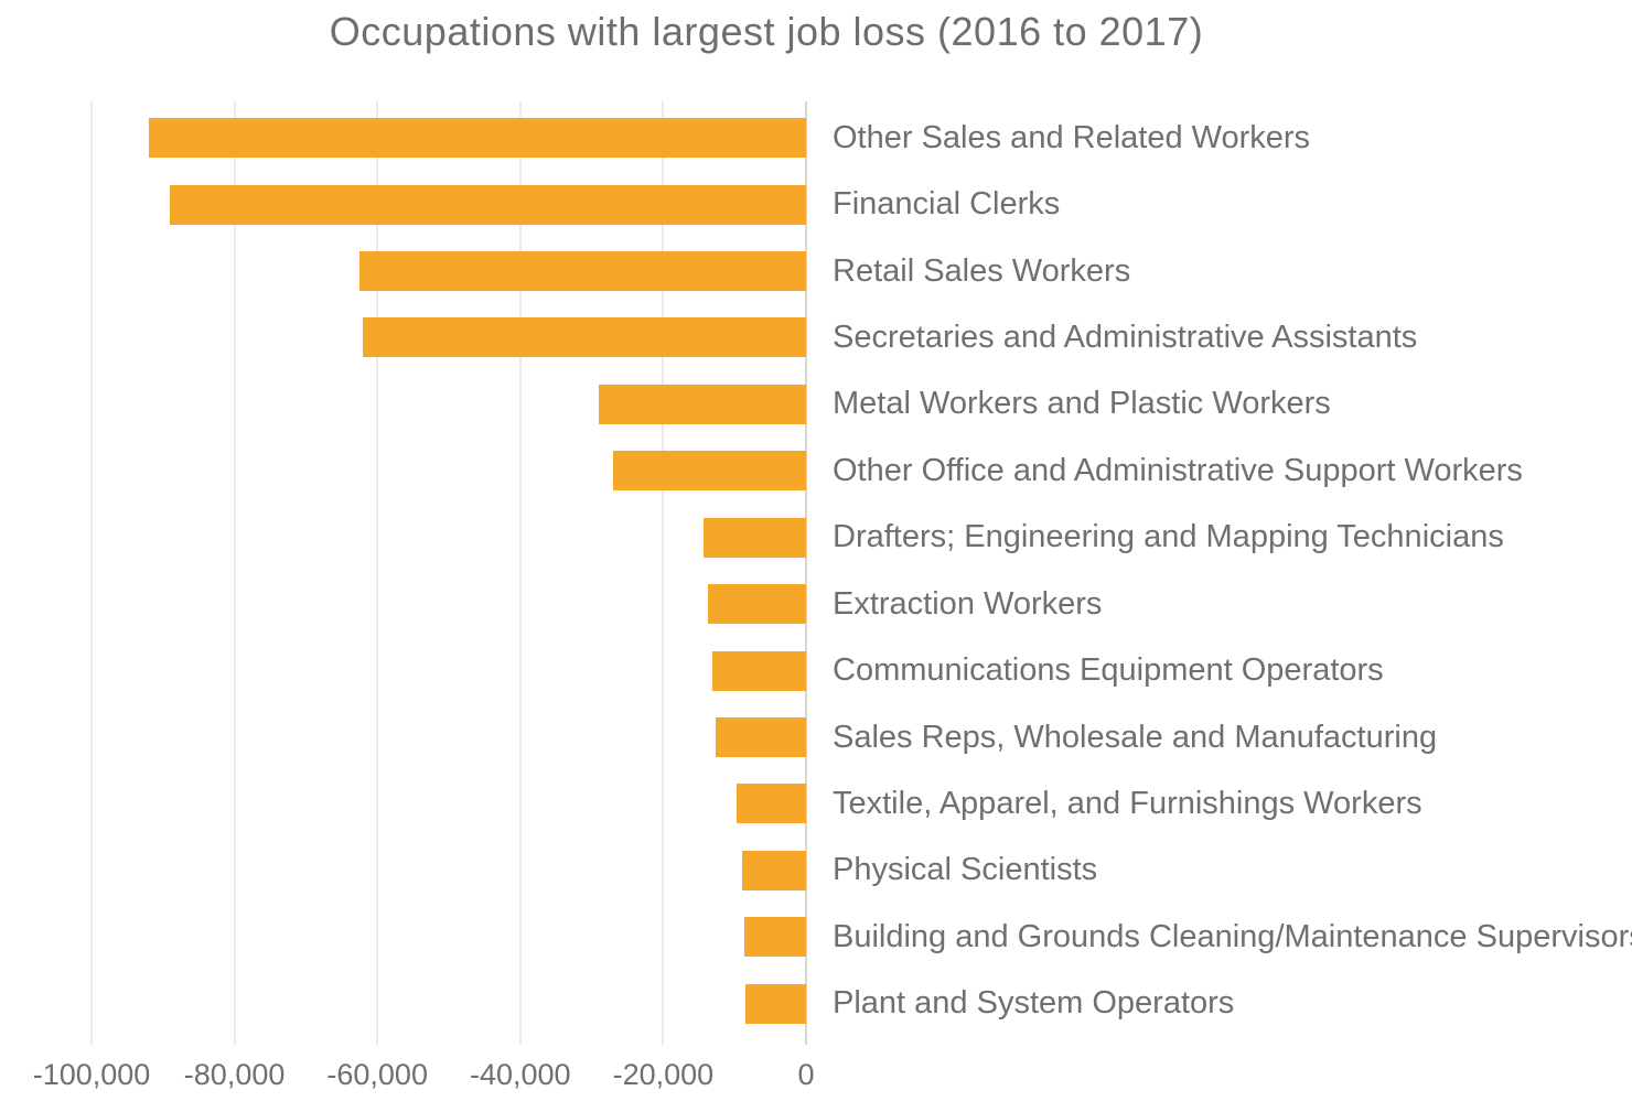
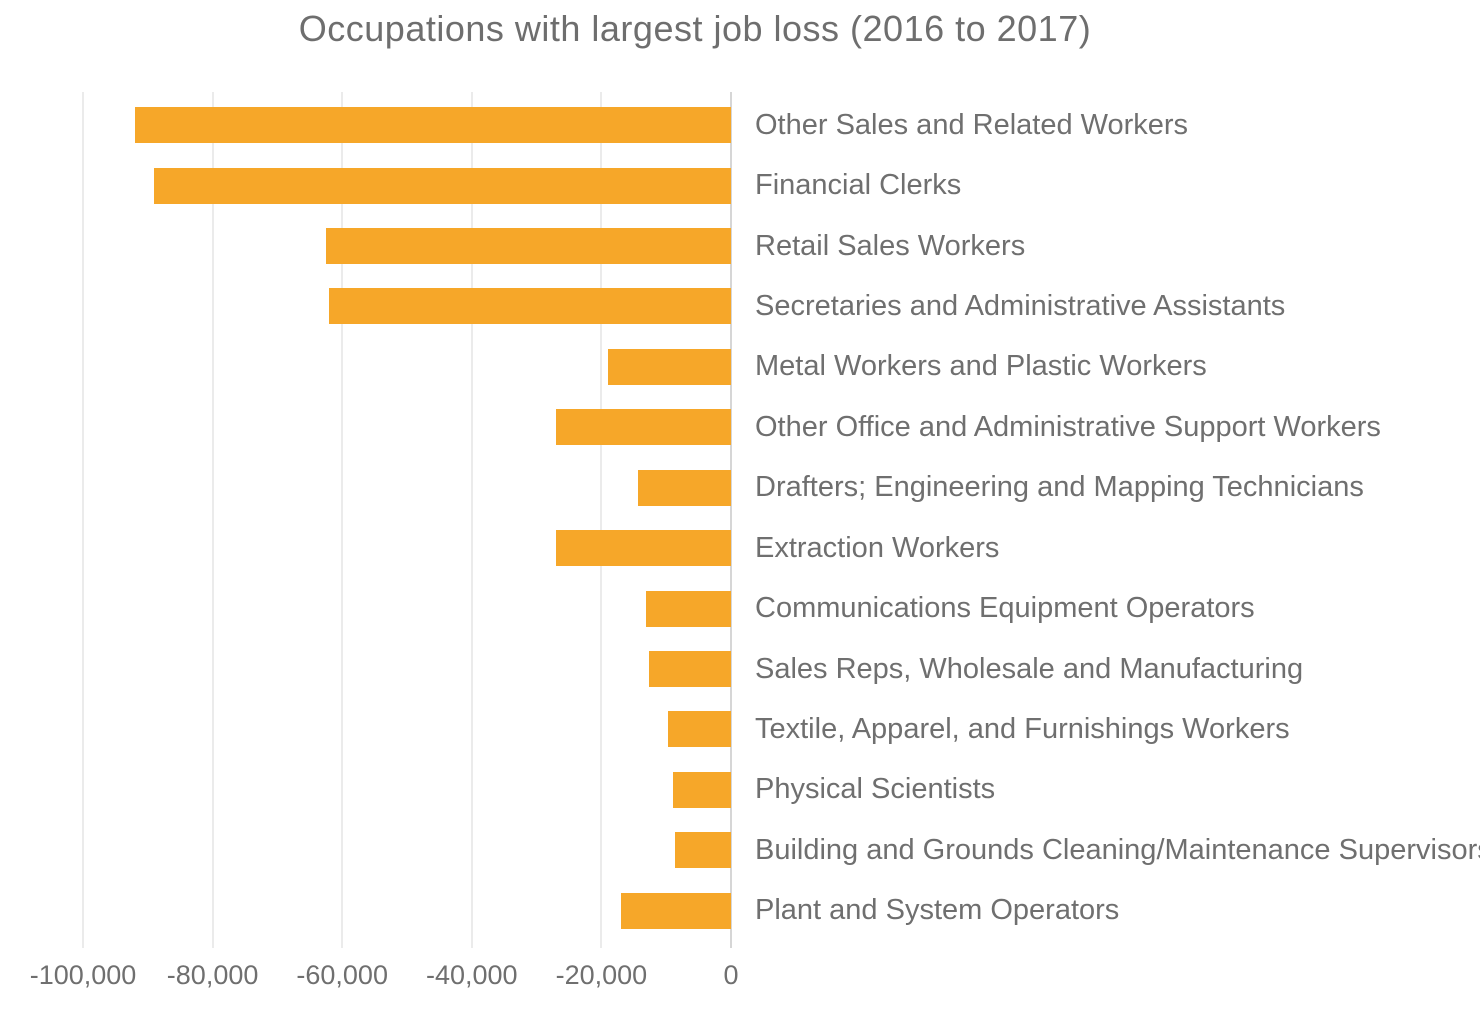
Metal Workers and Plastic Workers: -29000 -> -19000
Extraction Workers: -14000 -> -27000
Plant and System Operators: -8000 -> -17000
